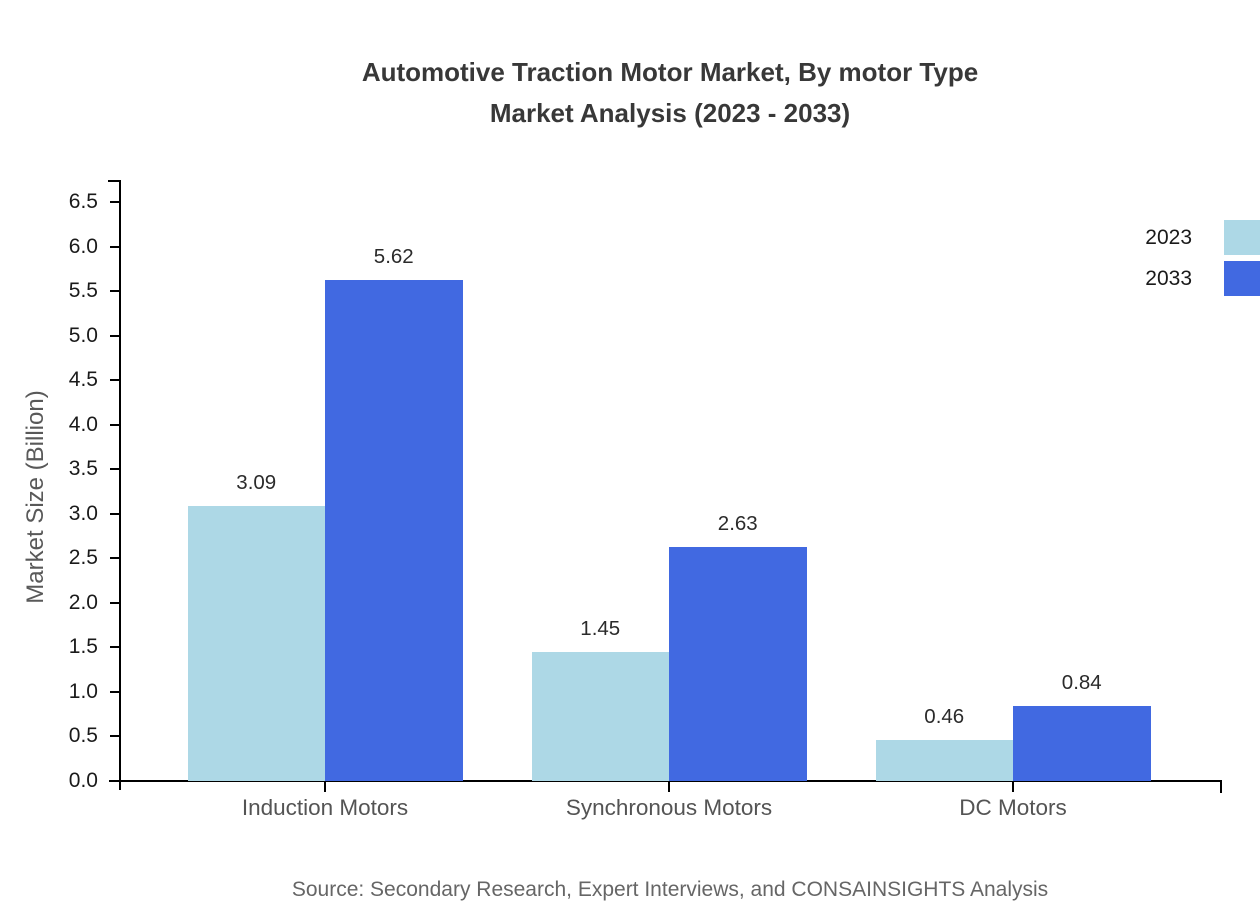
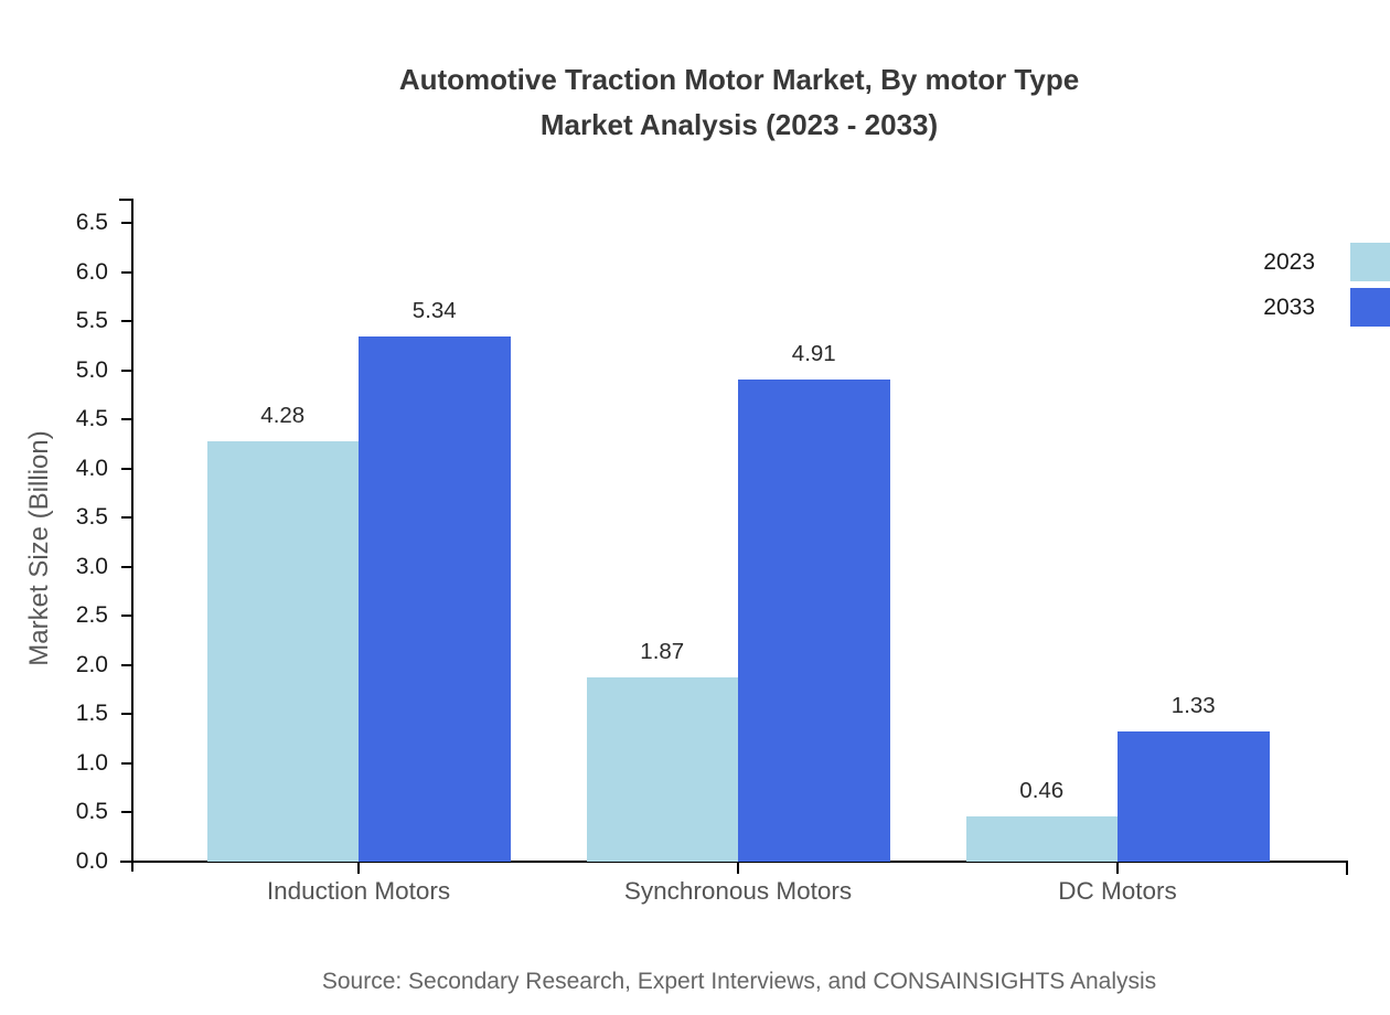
2023/Induction Motors: 3.09 -> 4.28
2033/Induction Motors: 5.62 -> 5.34
2023/Synchronous Motors: 1.45 -> 1.87
2033/Synchronous Motors: 2.63 -> 4.91
2033/DC Motors: 0.84 -> 1.33
